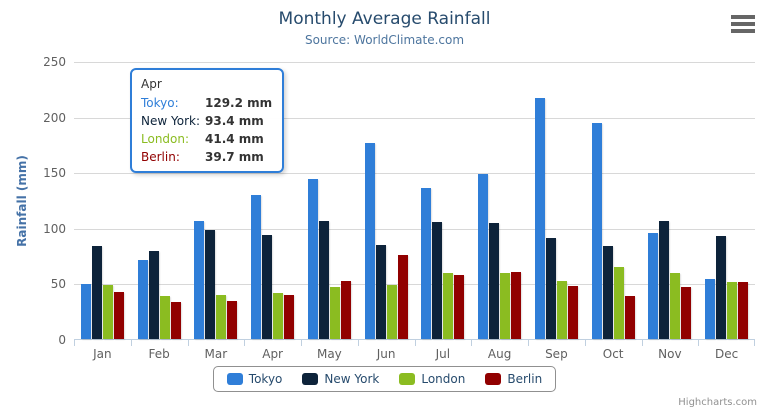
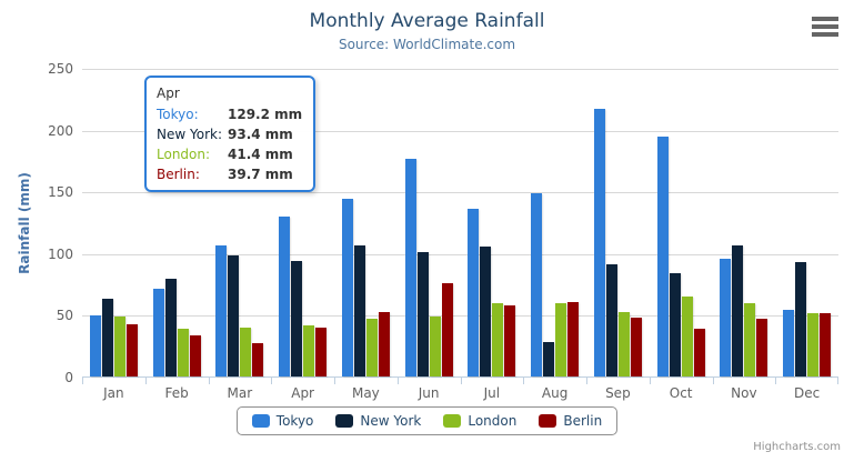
New York/Jan: 84 -> 63
Berlin/Mar: 34 -> 27
New York/Jun: 84 -> 101
New York/Aug: 104 -> 28
